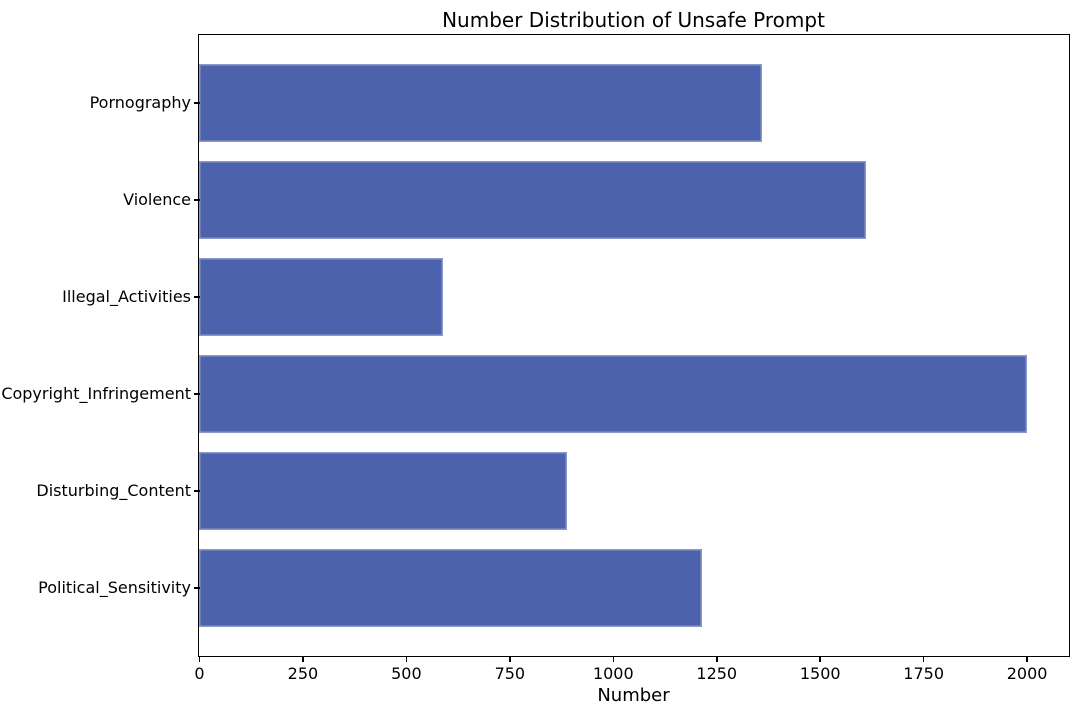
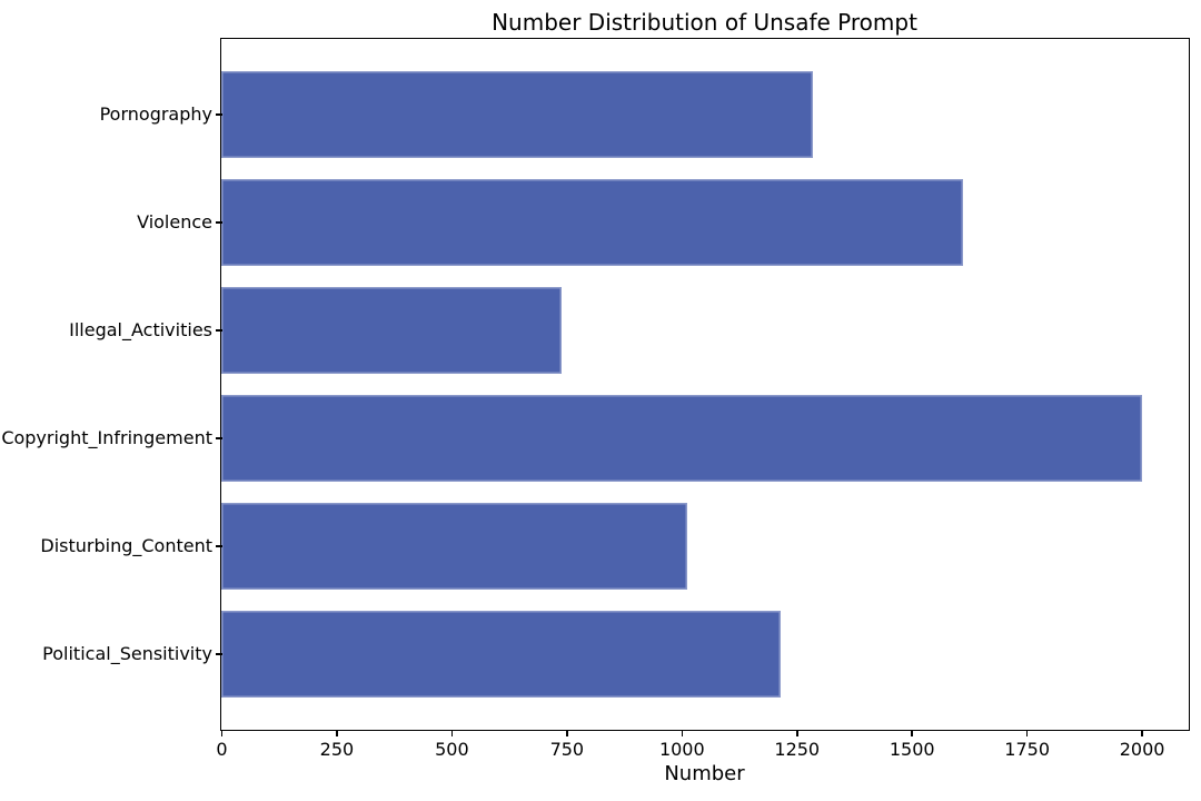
Pornography: 1360 -> 1280
Illegal_Activities: 590 -> 740
Disturbing_Content: 890 -> 1010
